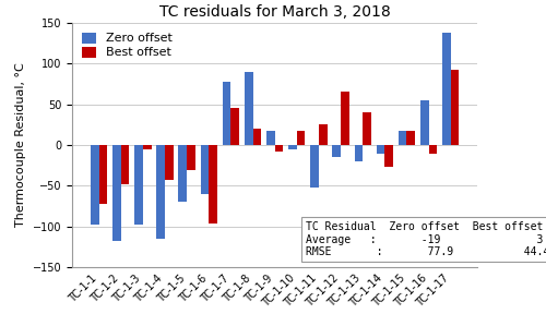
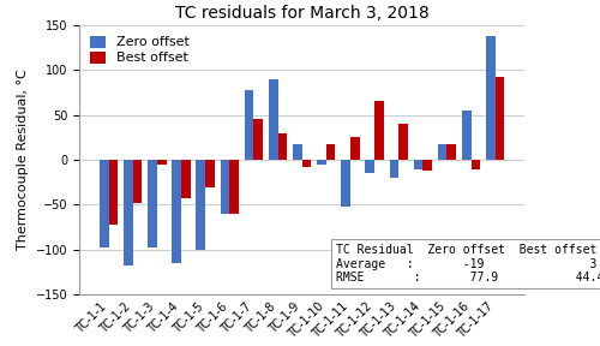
Zero offset/TC-1-5: -70 -> -100
Best offset/TC-1-6: -96 -> -60
Best offset/TC-1-8: 20 -> 29
Best offset/TC-1-14: -26 -> -12
